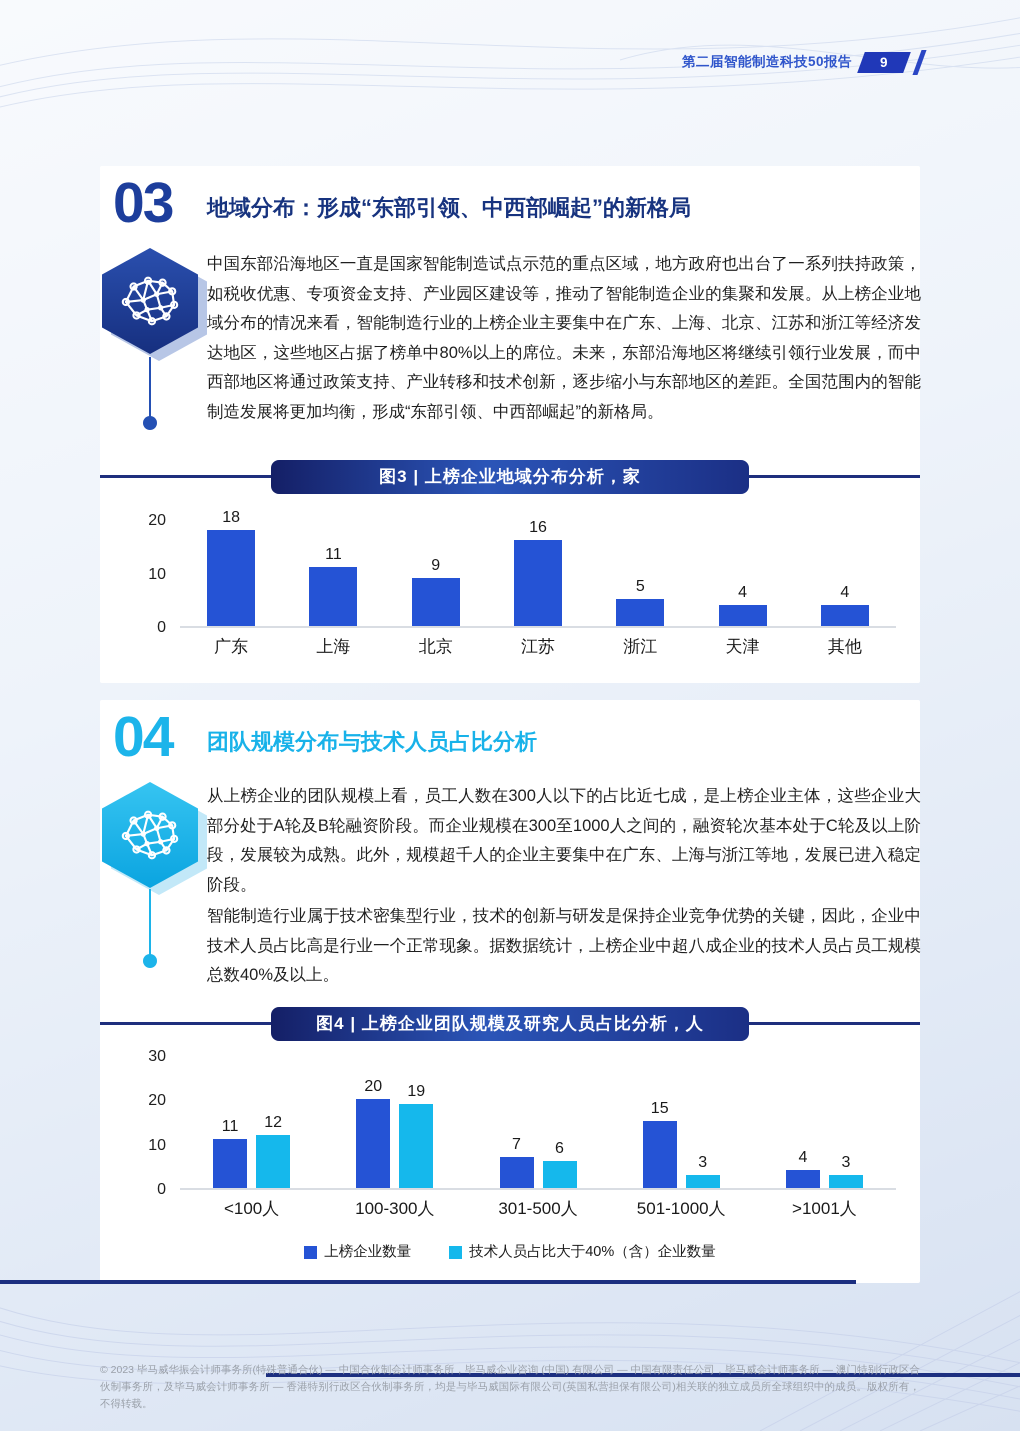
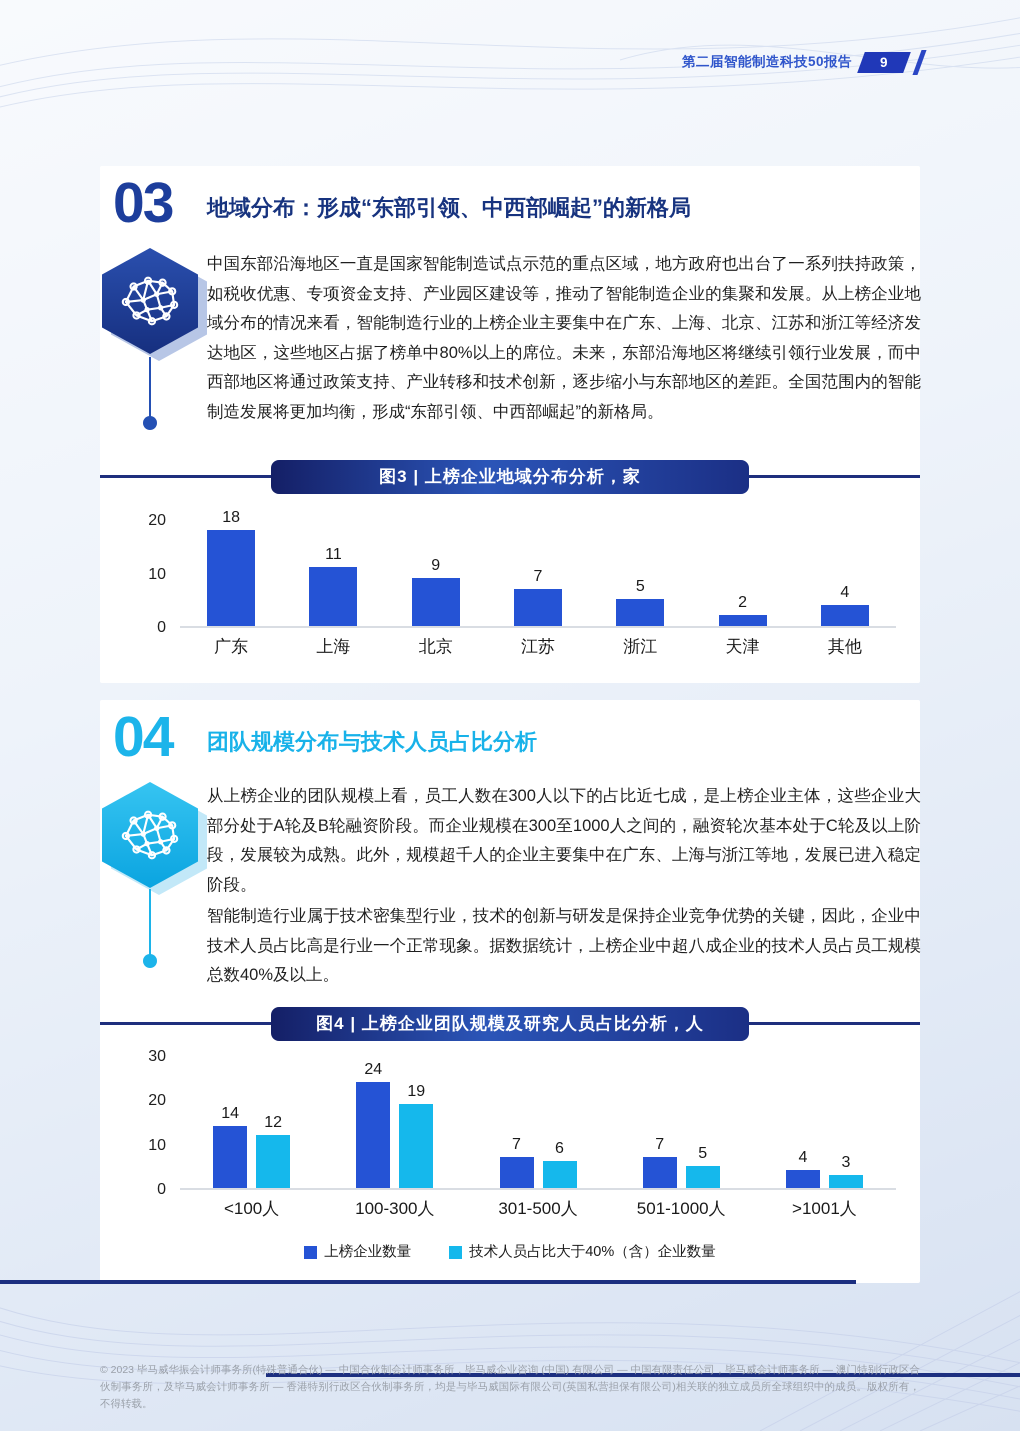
图3 | 上榜企业地域分布分析，家/江苏: 16 -> 7
图3 | 上榜企业地域分布分析，家/天津: 4 -> 2
图4 | 上榜企业团队规模及研究人员占比分析，人/上榜企业数量/<100人: 11 -> 14
图4 | 上榜企业团队规模及研究人员占比分析，人/上榜企业数量/100-300人: 20 -> 24
图4 | 上榜企业团队规模及研究人员占比分析，人/上榜企业数量/501-1000人: 15 -> 7
图4 | 上榜企业团队规模及研究人员占比分析，人/技术人员占比大于40%（含）企业数量/501-1000人: 3 -> 5
